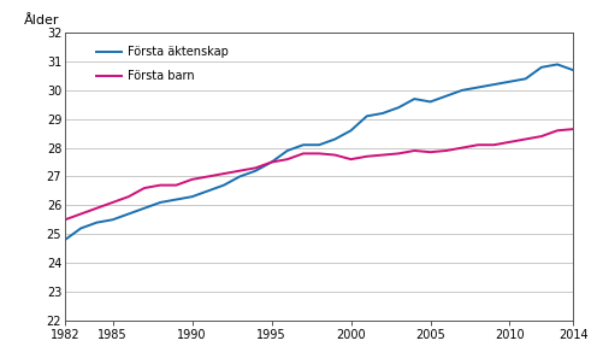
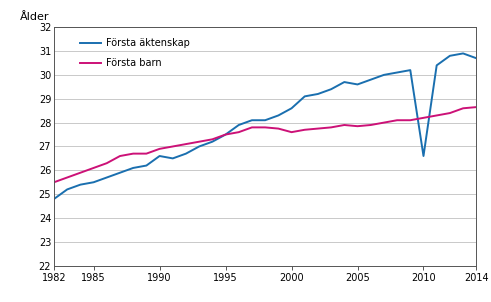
Första äktenskap/1990: 26.3 -> 26.6
Första äktenskap/2010: 30.3 -> 26.6
